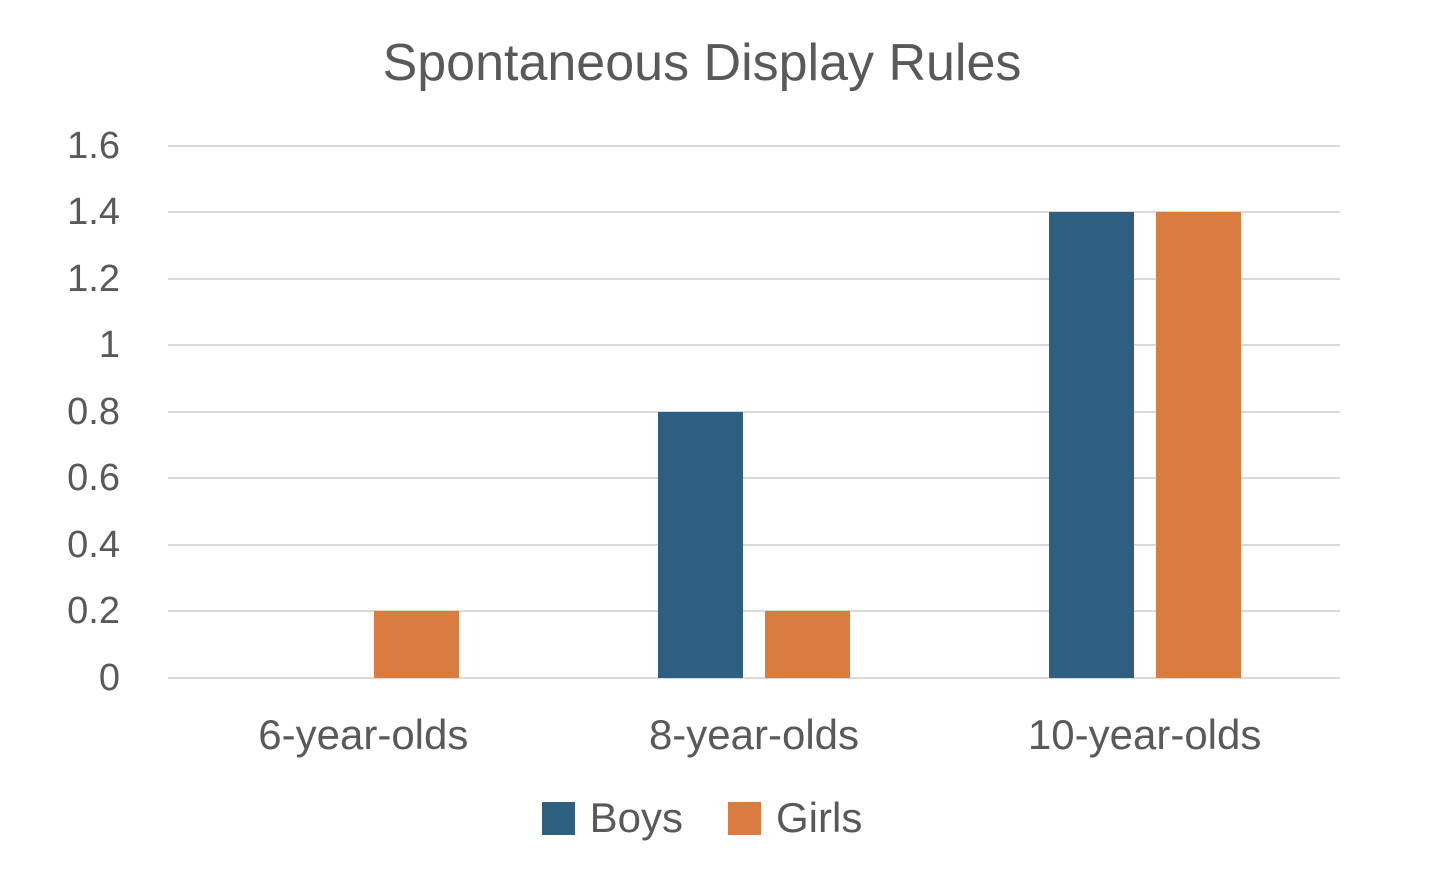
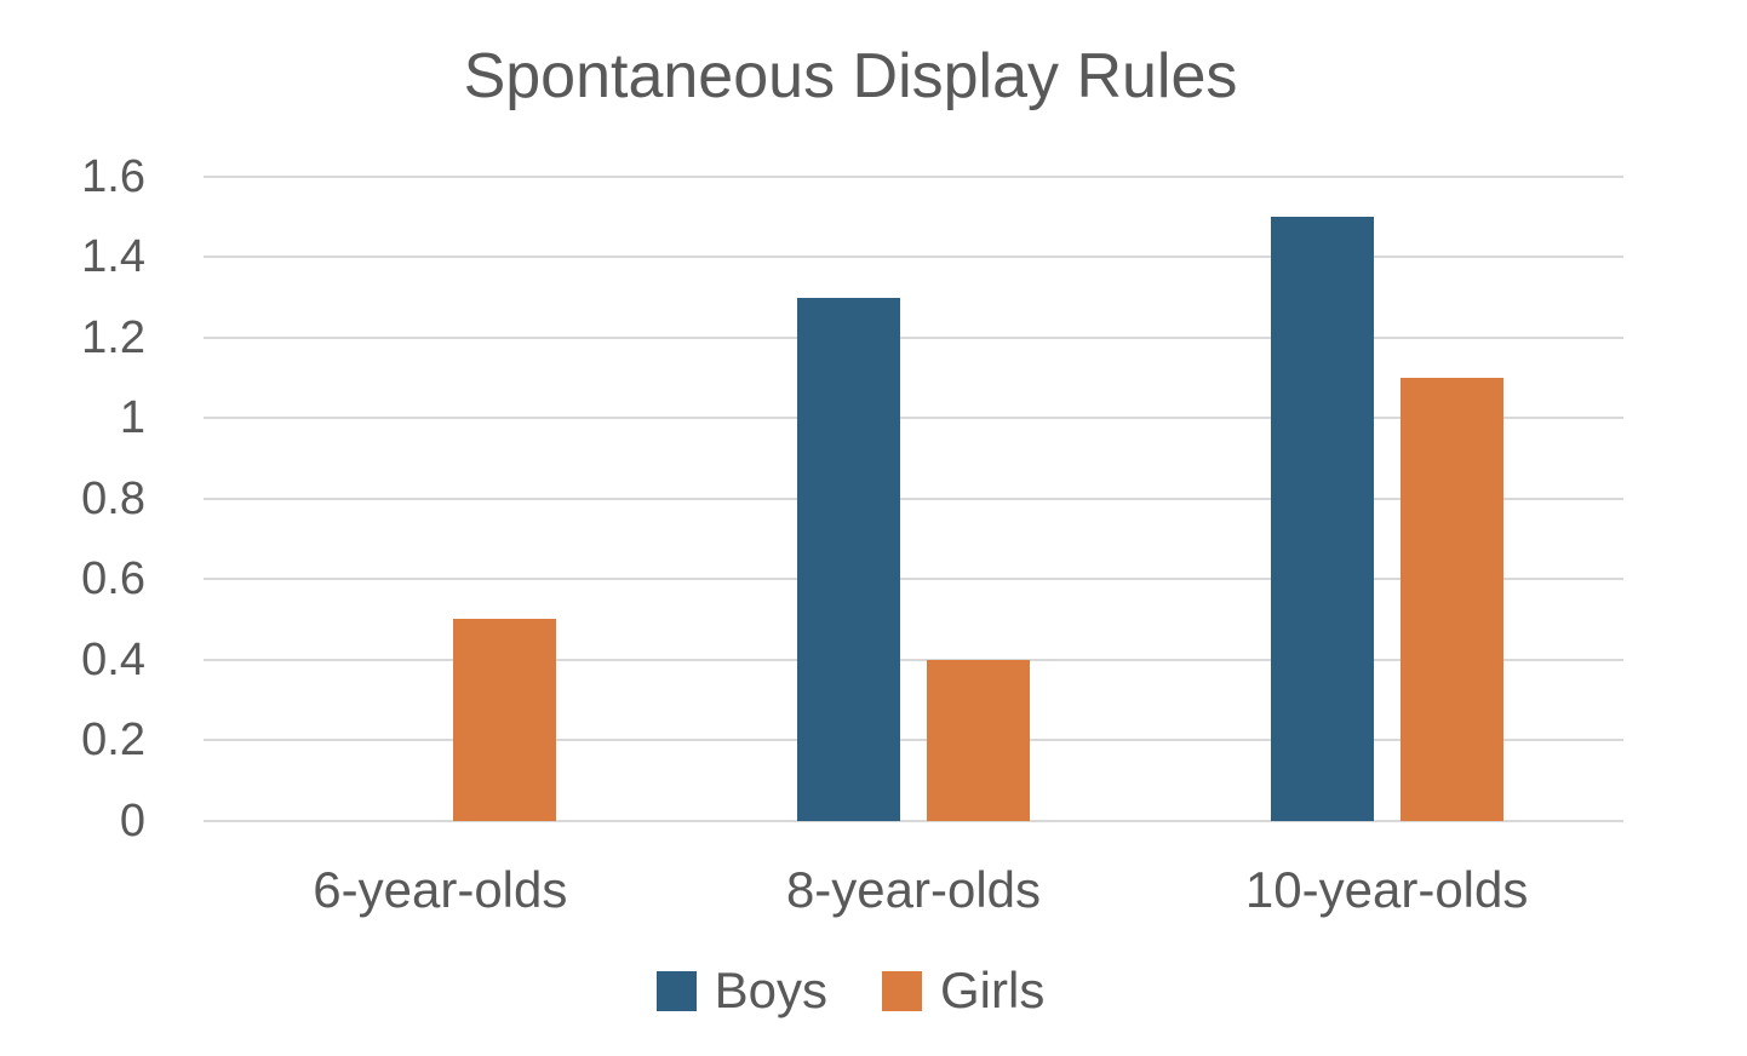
Girls/6-year-olds: 0.2 -> 0.5
Boys/8-year-olds: 0.8 -> 1.3
Girls/8-year-olds: 0.2 -> 0.4
Boys/10-year-olds: 1.4 -> 1.5
Girls/10-year-olds: 1.4 -> 1.1
